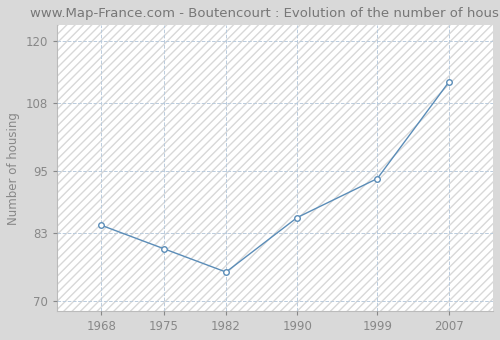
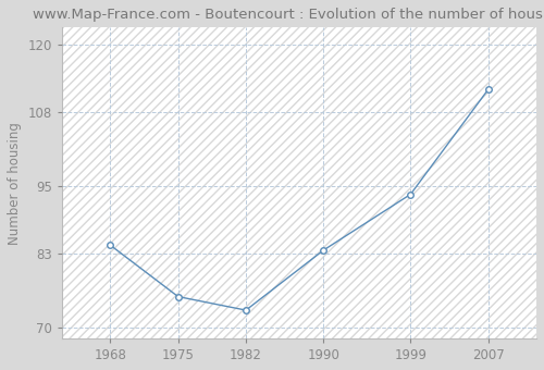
1975: 80.0 -> 75.4
1982: 75.5 -> 73.0
1990: 86.0 -> 83.6
